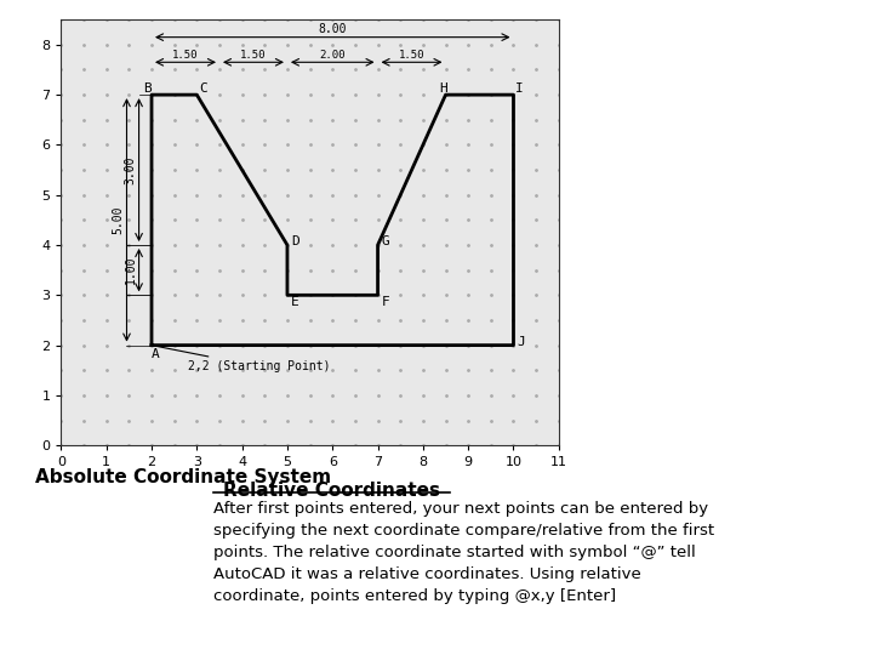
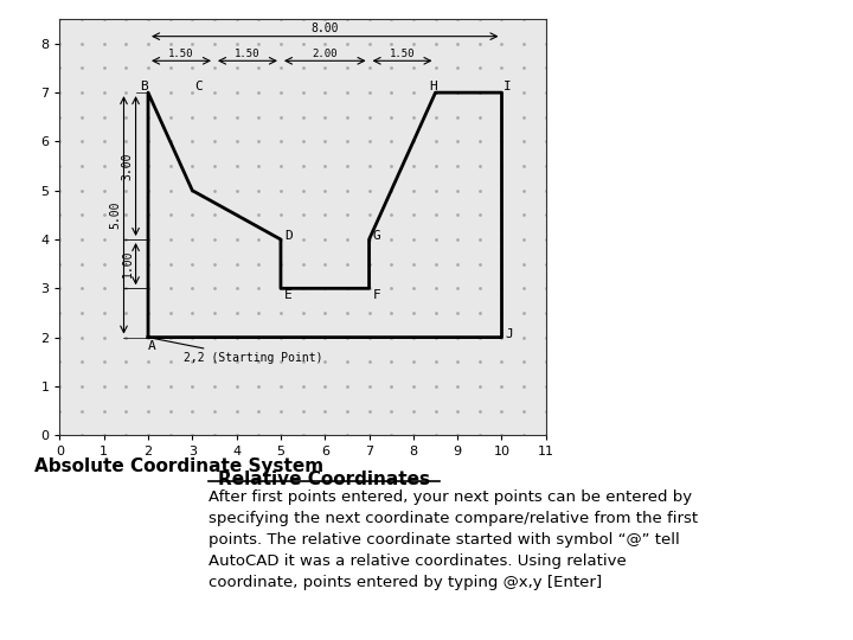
3: 7 -> 5
